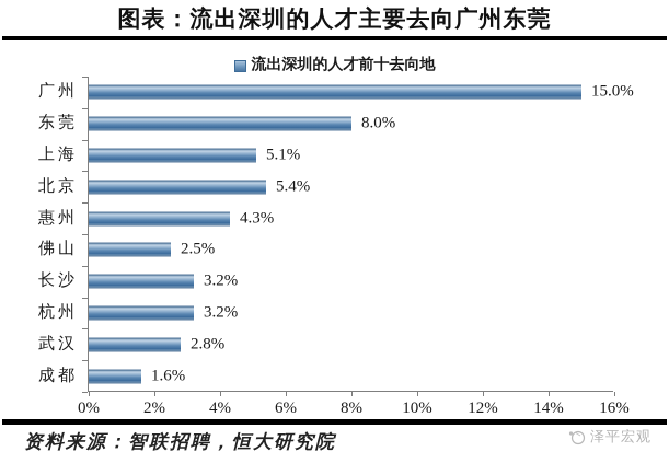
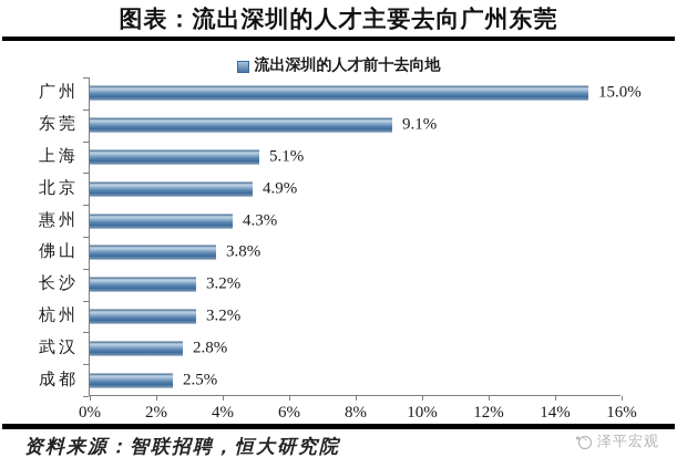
东莞: 8.0% -> 9.1%
北京: 5.4% -> 4.9%
佛山: 2.5% -> 3.8%
成都: 1.6% -> 2.5%
